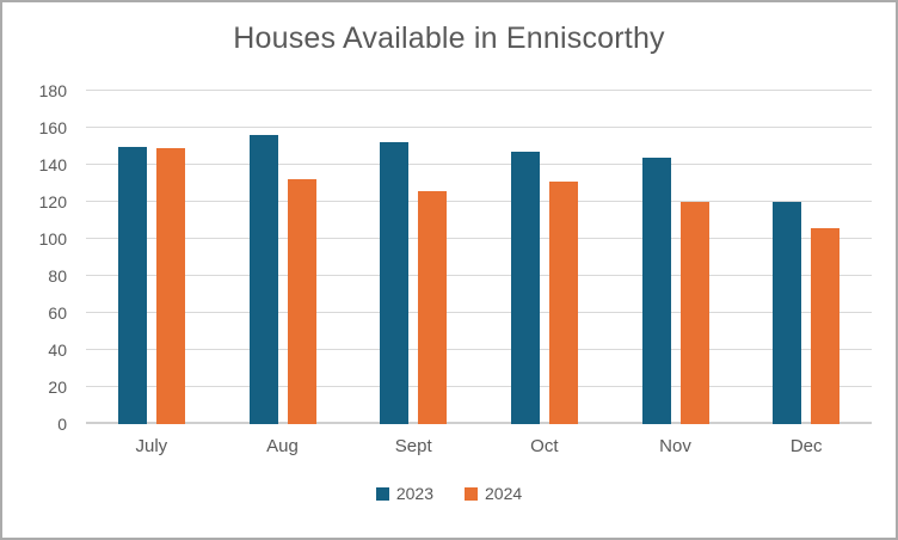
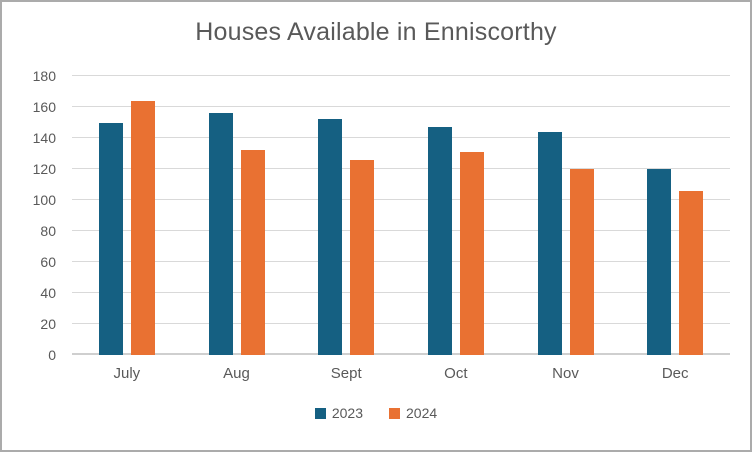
2024/July: 149 -> 164
